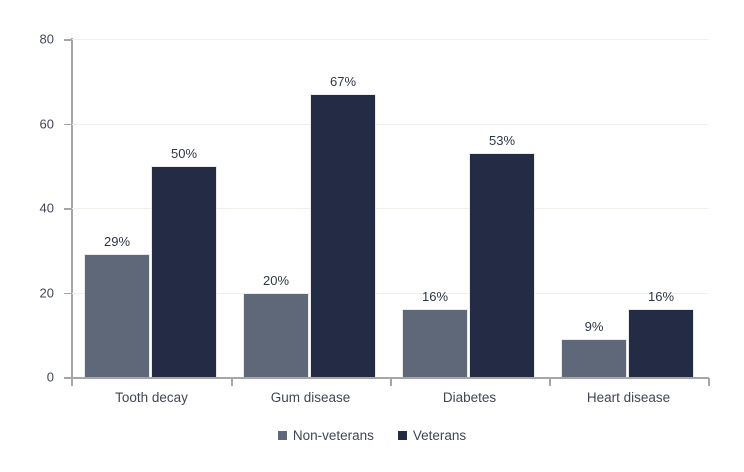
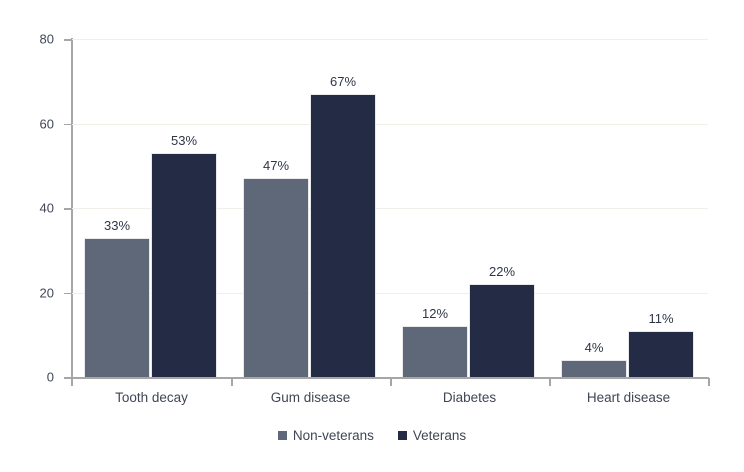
Non-veterans/Tooth decay: 29% -> 33%
Veterans/Tooth decay: 50% -> 53%
Non-veterans/Gum disease: 20% -> 47%
Non-veterans/Diabetes: 16% -> 12%
Veterans/Diabetes: 53% -> 22%
Non-veterans/Heart disease: 9% -> 4%
Veterans/Heart disease: 16% -> 11%
